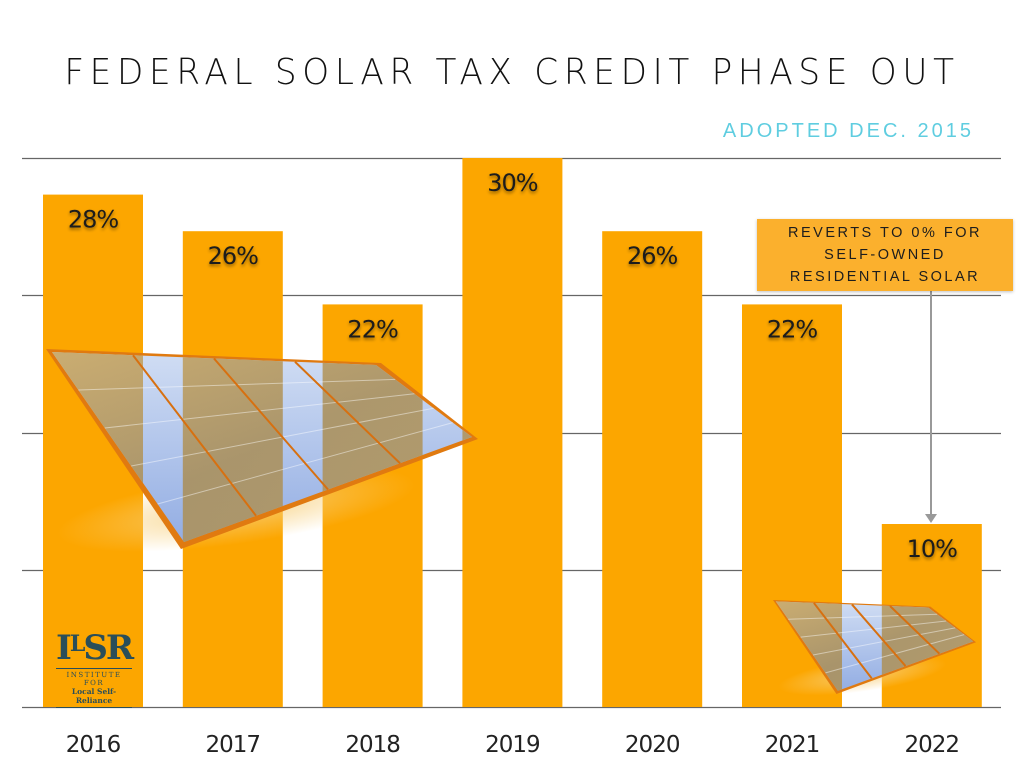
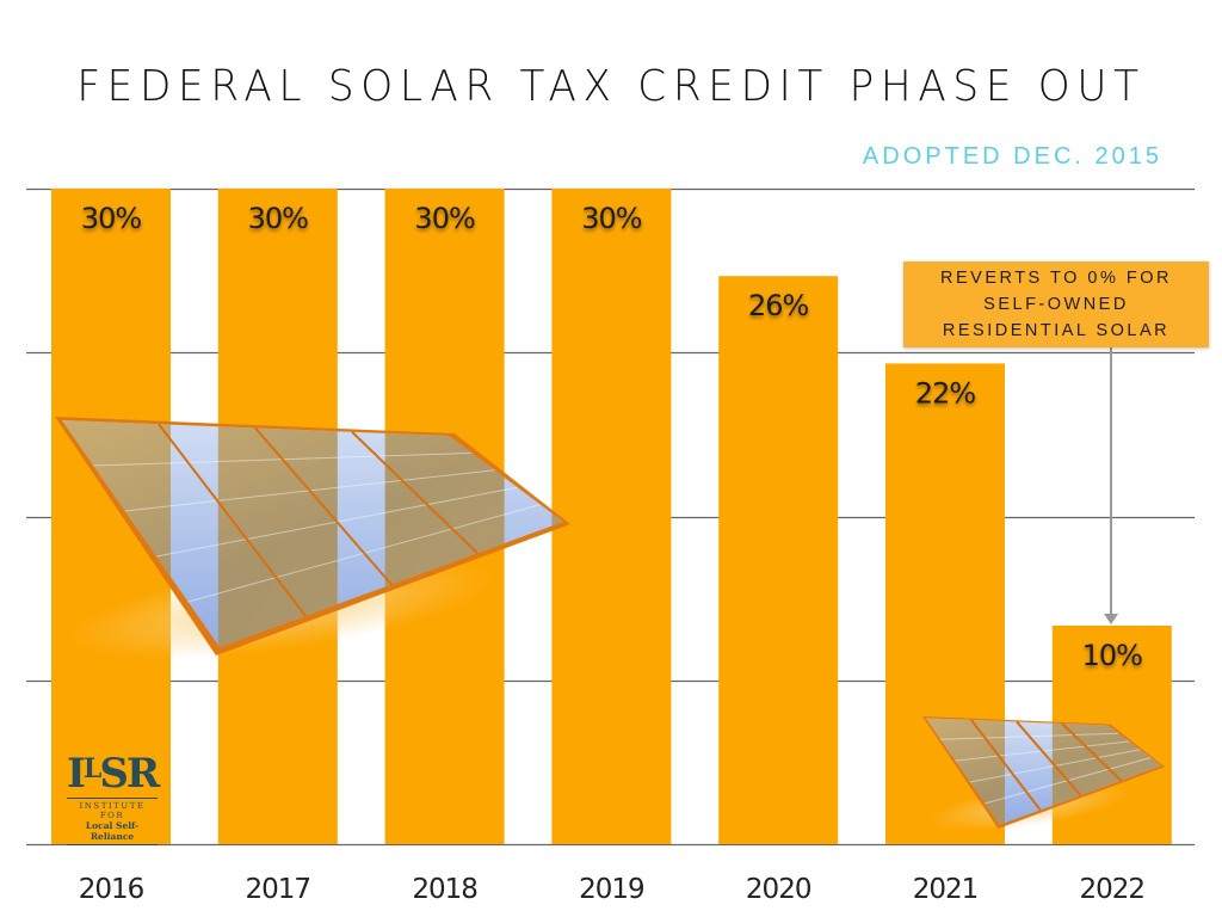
2016: 28% -> 30%
2017: 26% -> 30%
2018: 22% -> 30%
